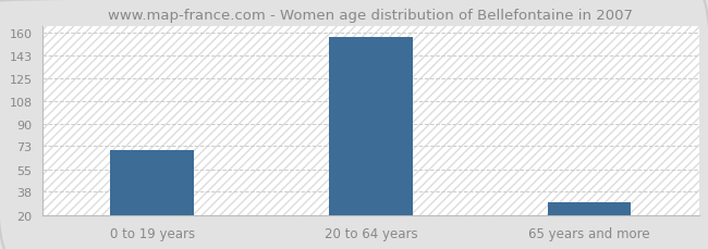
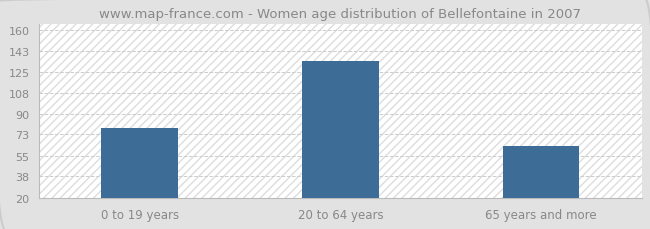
0 to 19 years: 70 -> 78
20 to 64 years: 157 -> 134
65 years and more: 30 -> 63
